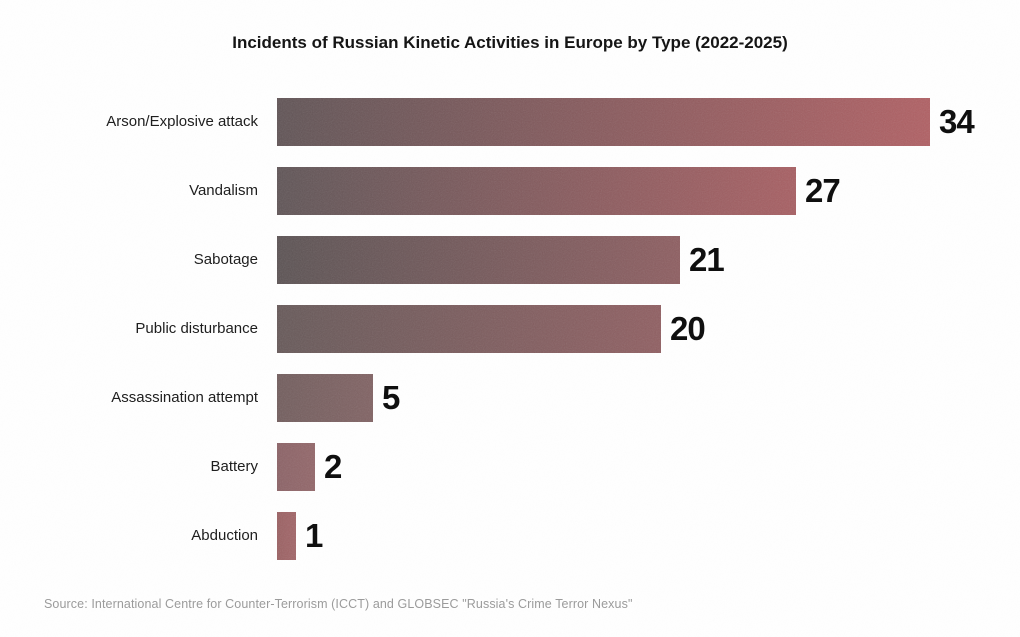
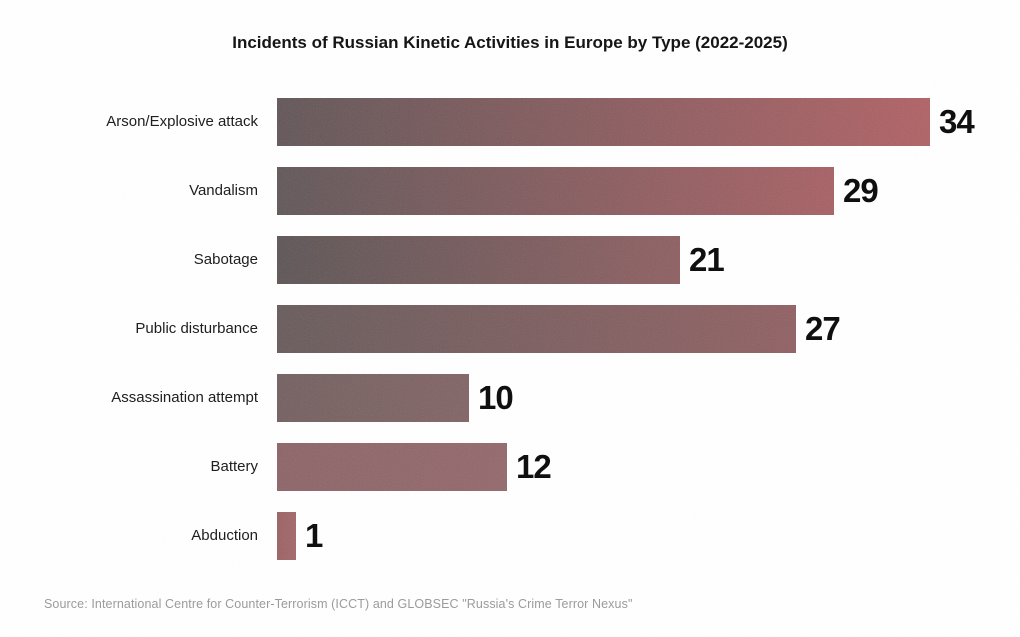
Vandalism: 27 -> 29
Public disturbance: 20 -> 27
Assassination attempt: 5 -> 10
Battery: 2 -> 12
